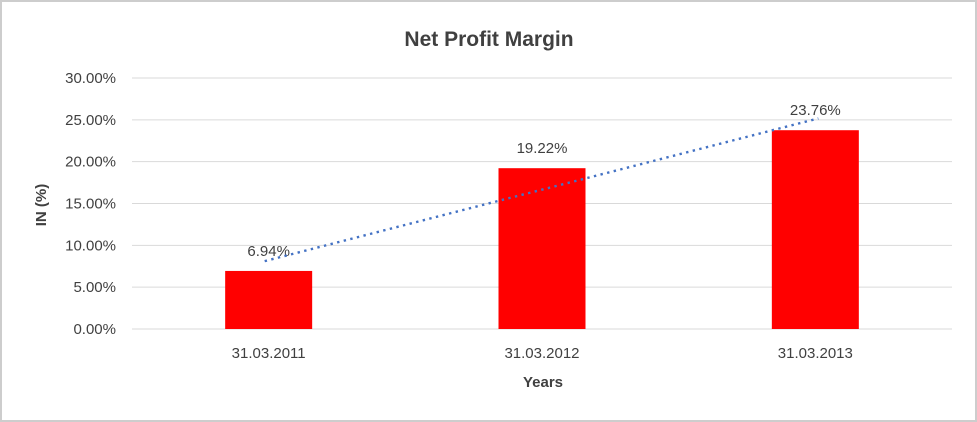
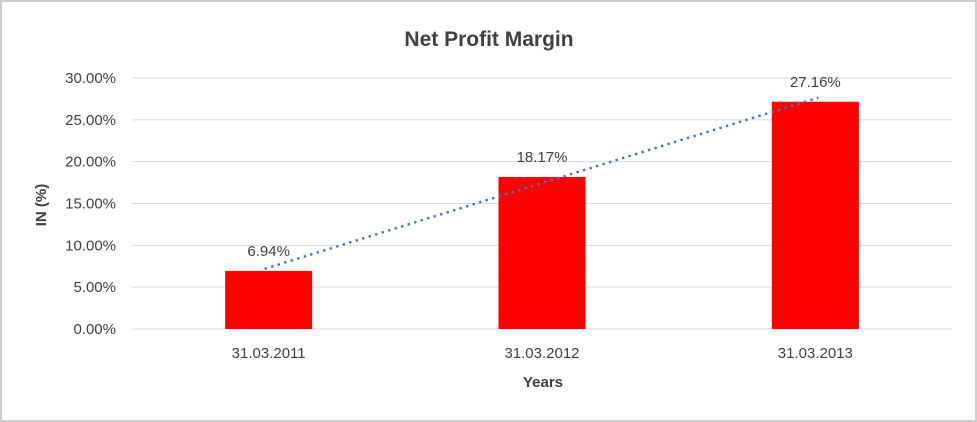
31.03.2012: 19.22% -> 18.17%
31.03.2013: 23.76% -> 27.16%
